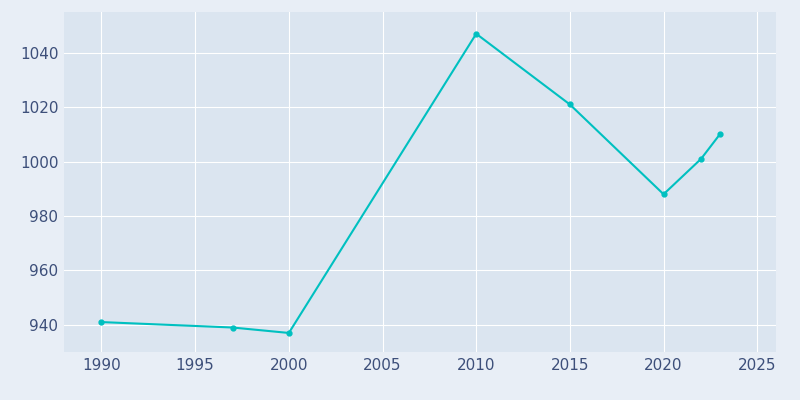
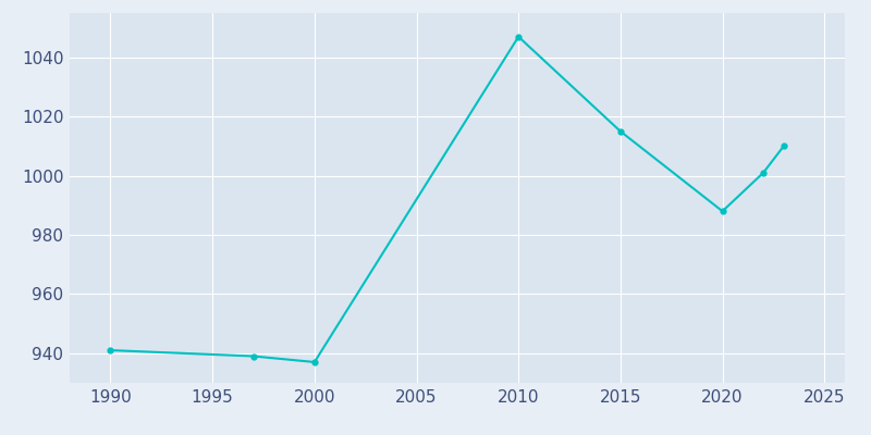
2015: 1021 -> 1015
